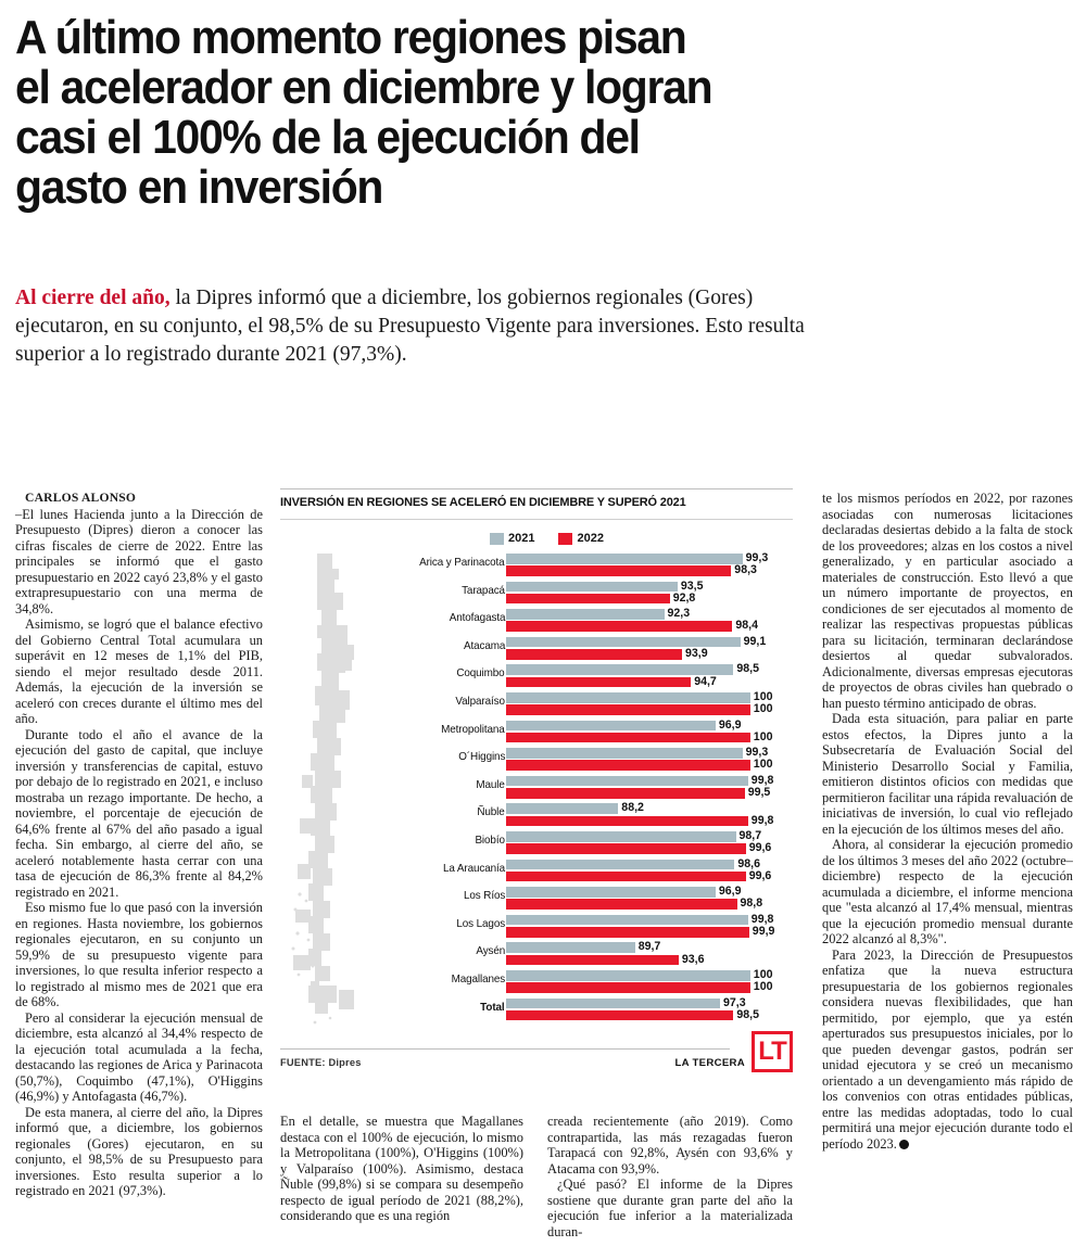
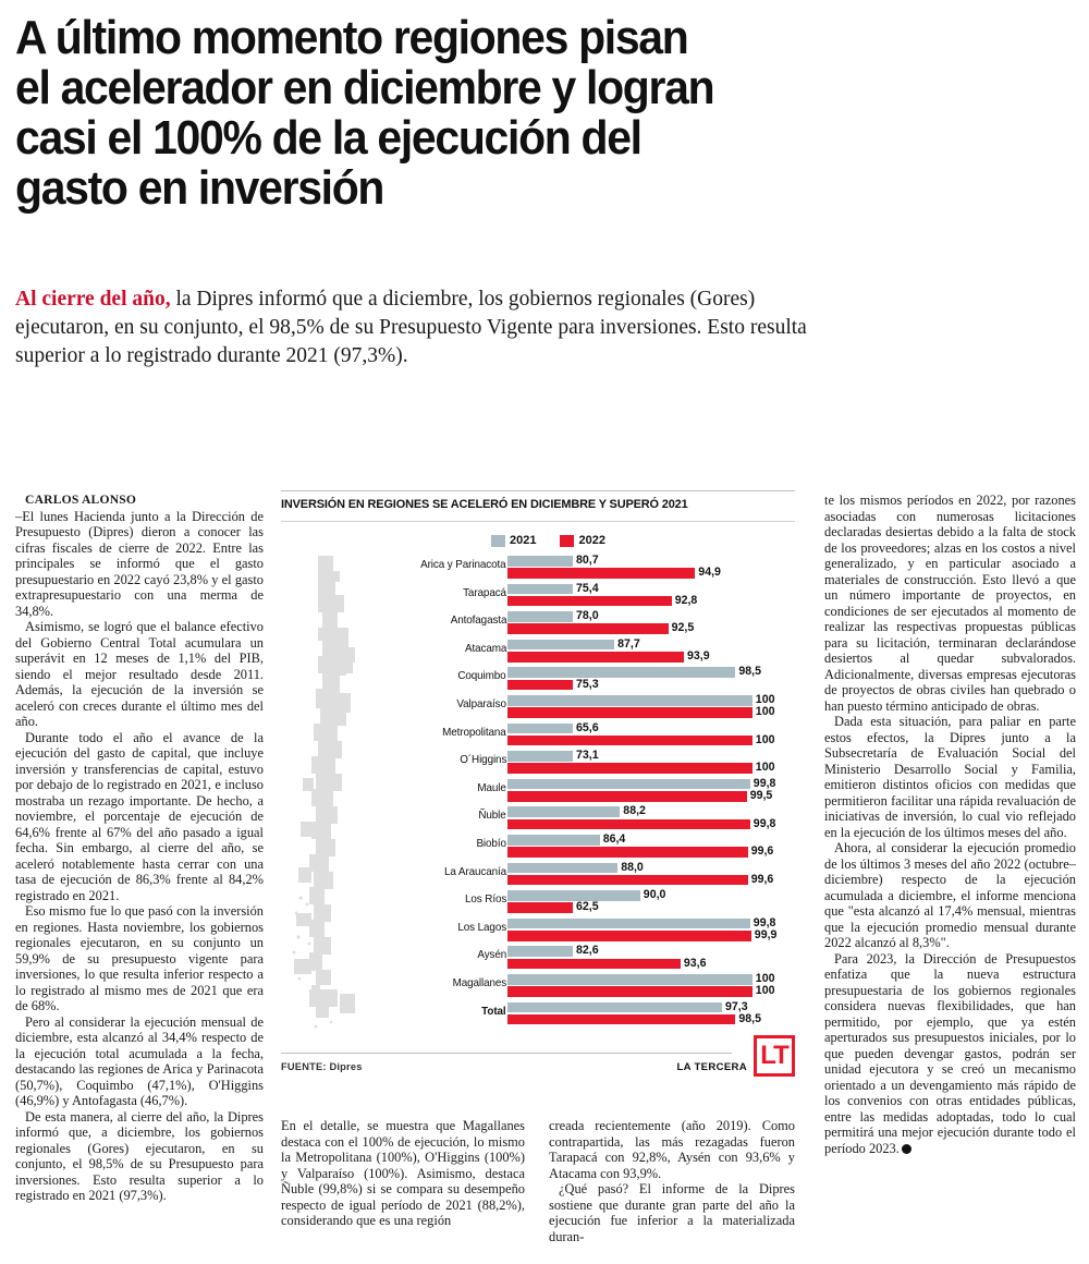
2021/Arica y Parinacota: 99,3 -> 80,7
2022/Arica y Parinacota: 98,3 -> 94,9
2021/Tarapacá: 93,5 -> 75,4
2021/Antofagasta: 92,3 -> 78,0
2022/Antofagasta: 98,4 -> 92,5
2021/Atacama: 99,1 -> 87,7
2022/Coquimbo: 94,7 -> 75,3
2021/Metropolitana: 96,9 -> 65,6
2021/O´Higgins: 99,3 -> 73,1
2021/Biobío: 98,7 -> 86,4
2021/La Araucanía: 98,6 -> 88,0
2021/Los Ríos: 96,9 -> 90,0
2022/Los Ríos: 98,8 -> 62,5
2021/Aysén: 89,7 -> 82,6
